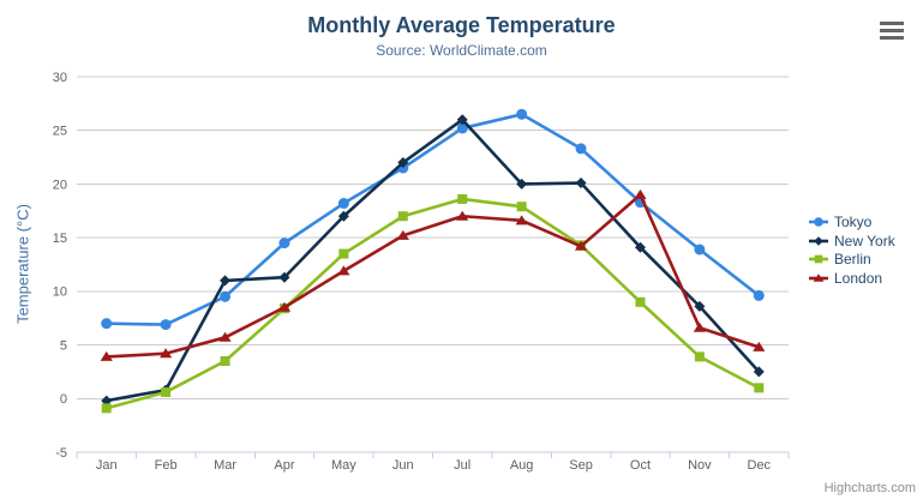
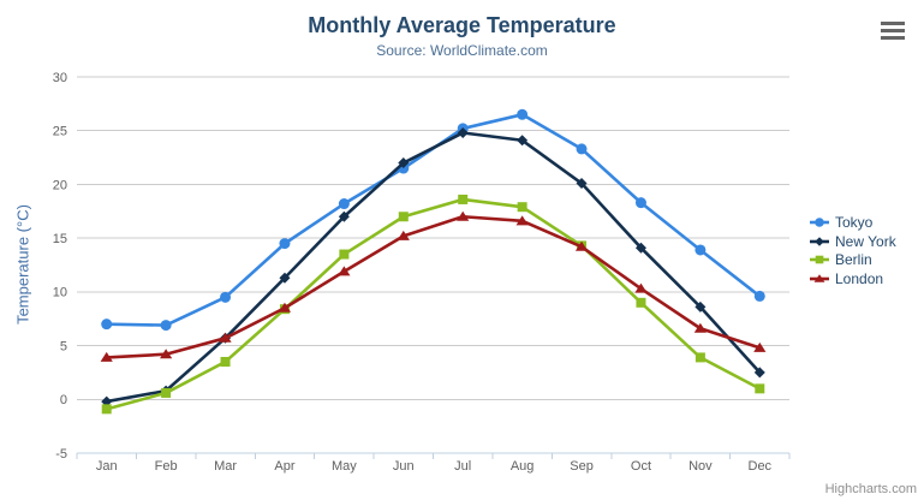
New York/Mar: 11 -> 6
New York/Jul: 26 -> 25
New York/Aug: 20 -> 24
London/Oct: 19 -> 10
